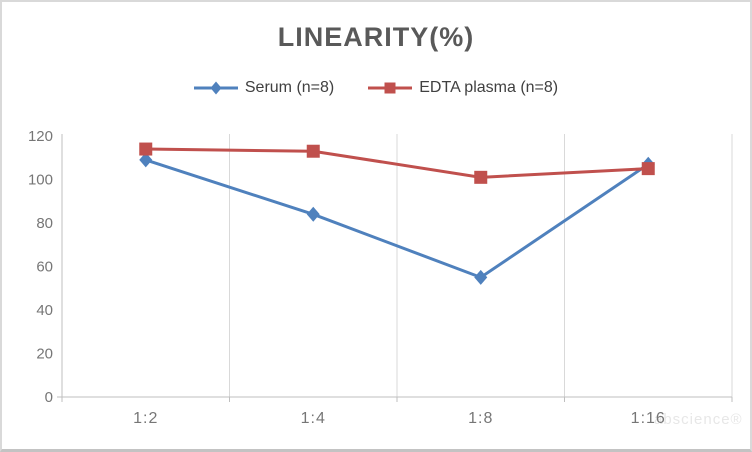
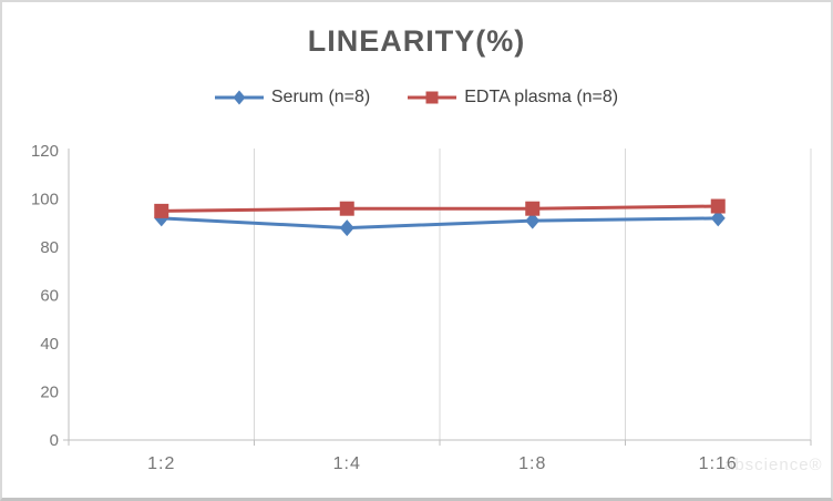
Serum (n=8)/1:2: 109 -> 92
EDTA plasma (n=8)/1:2: 114 -> 95
Serum (n=8)/1:4: 84 -> 88
EDTA plasma (n=8)/1:4: 113 -> 96
Serum (n=8)/1:8: 55 -> 91
EDTA plasma (n=8)/1:8: 101 -> 96
Serum (n=8)/1:16: 107 -> 92
EDTA plasma (n=8)/1:16: 105 -> 97
